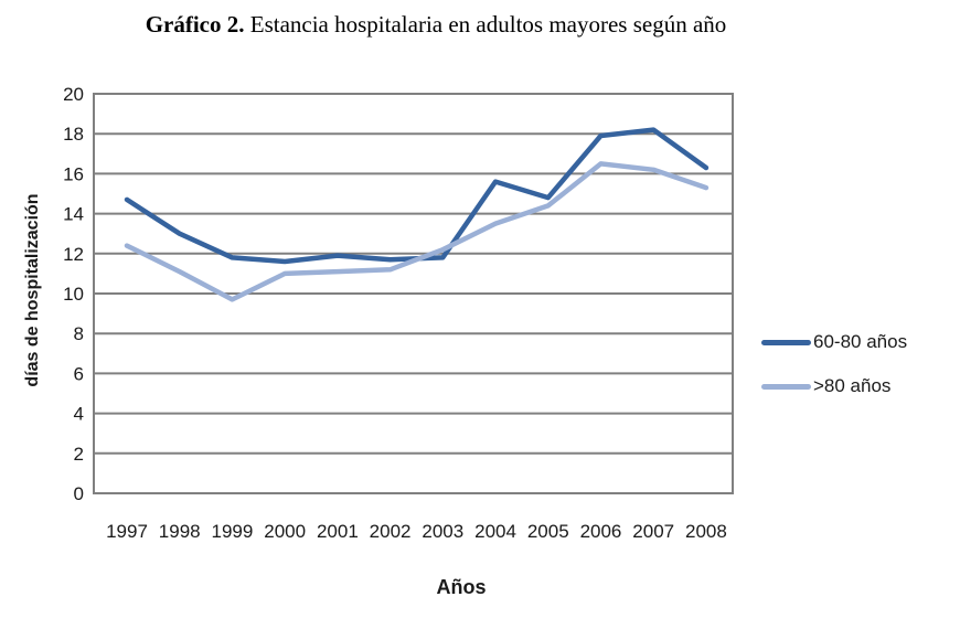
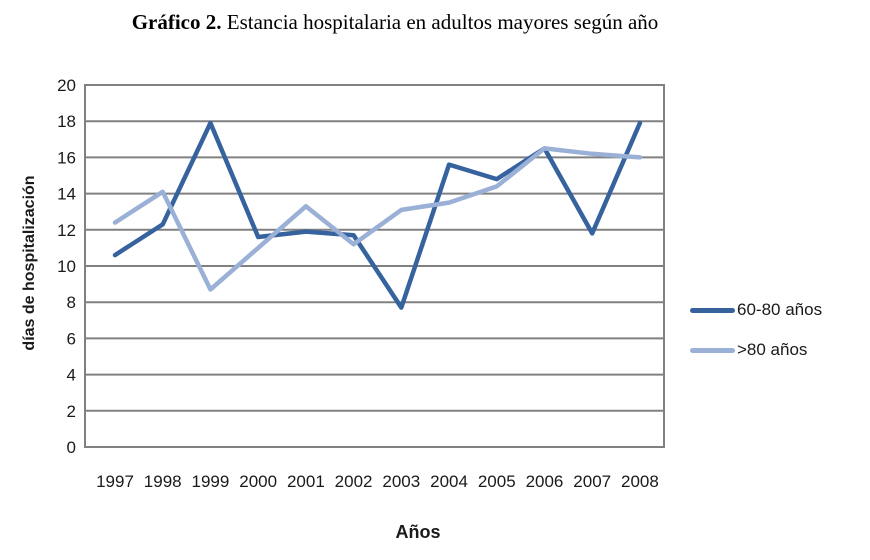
60-80 años/1997: 14.7 -> 10.6
60-80 años/1998: 13.0 -> 12.3
>80 años/1998: 11.1 -> 14.1
60-80 años/1999: 11.8 -> 17.9
>80 años/1999: 9.7 -> 8.7
>80 años/2001: 11.1 -> 13.3
60-80 años/2003: 11.8 -> 7.7
>80 años/2003: 12.2 -> 13.1
60-80 años/2006: 17.9 -> 16.5
60-80 años/2007: 18.2 -> 11.8
60-80 años/2008: 16.3 -> 17.9
>80 años/2008: 15.3 -> 16.0
